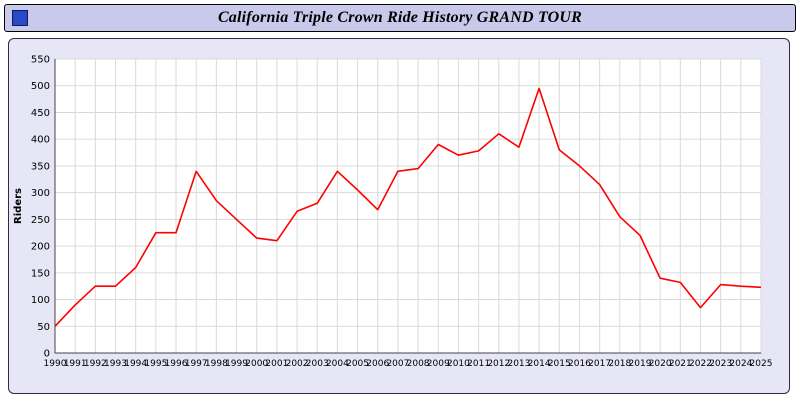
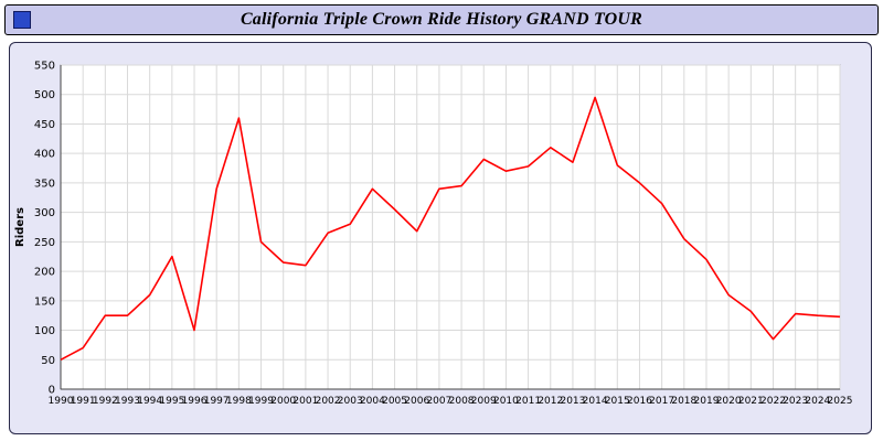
1991: 90 -> 70
1996: 220 -> 100
1998: 280 -> 460
2020: 140 -> 160
